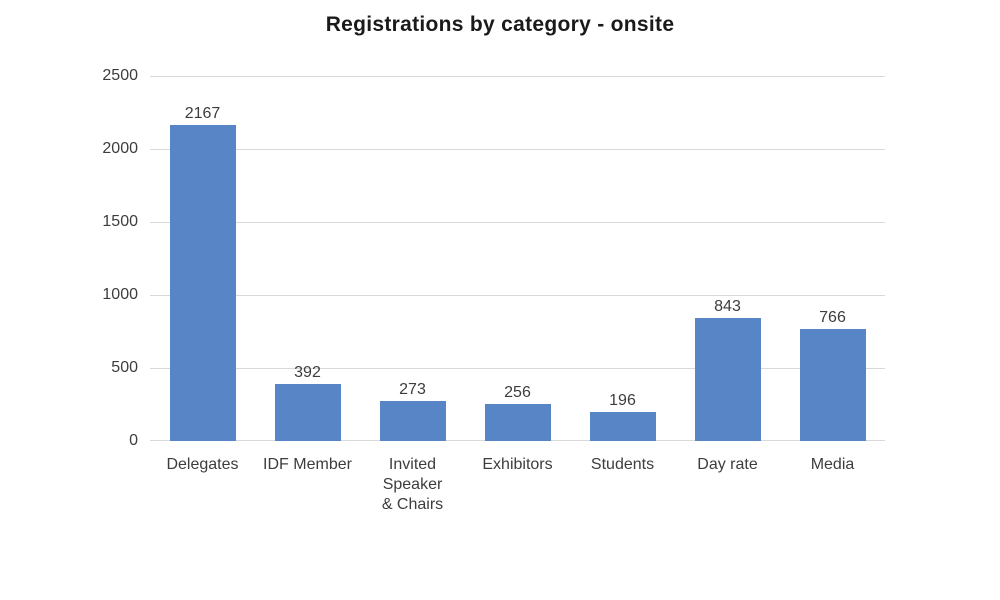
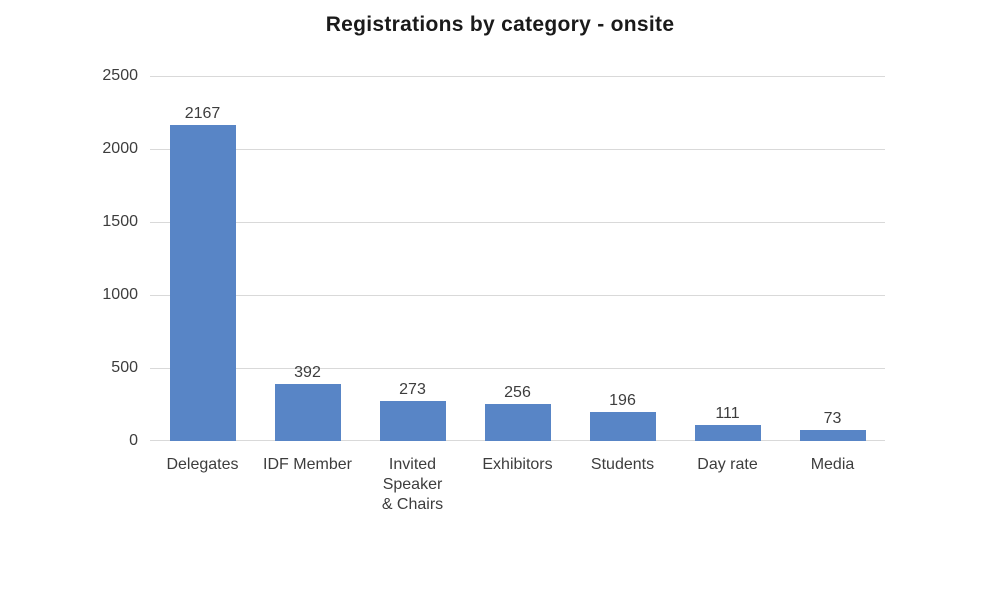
Day rate: 843 -> 111
Media: 766 -> 73
